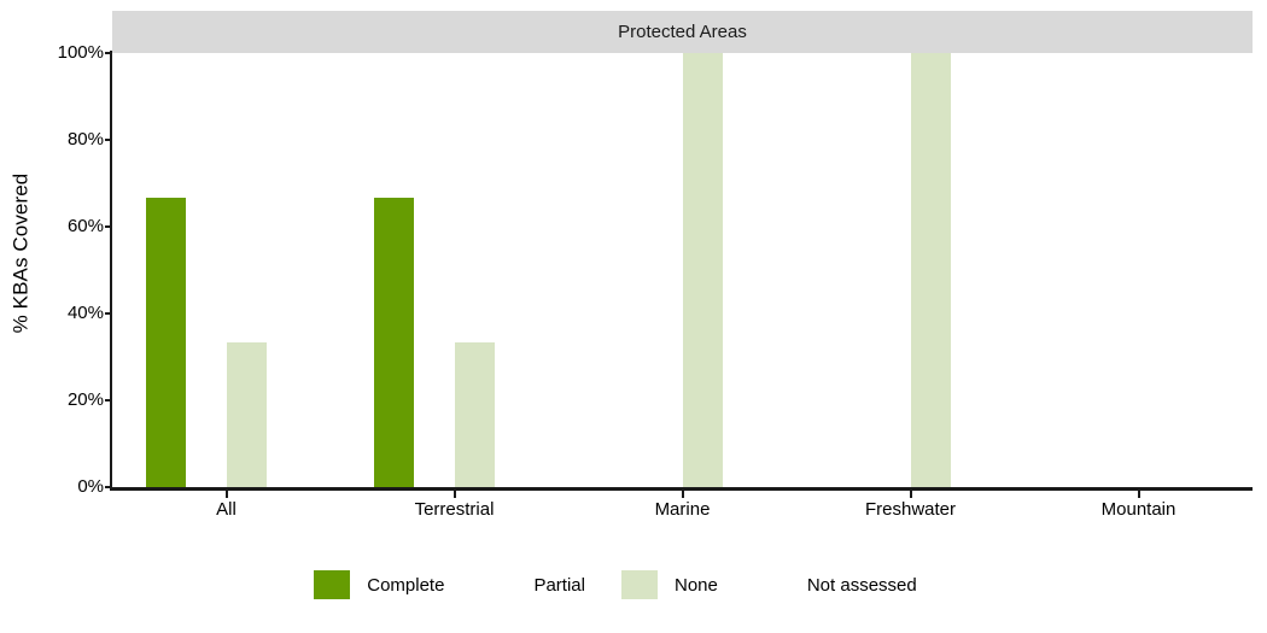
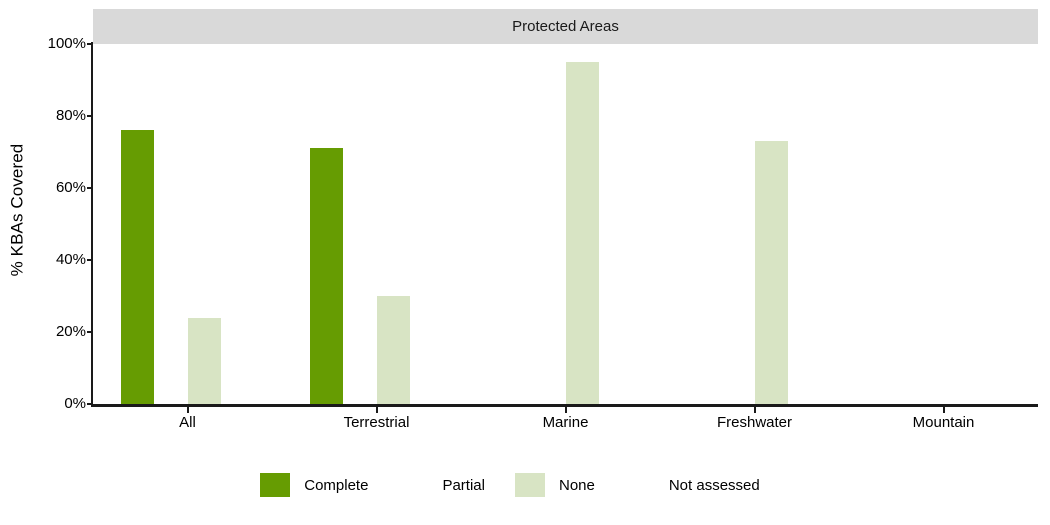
Complete/All: 67% -> 76%
None/All: 33% -> 24%
Complete/Terrestrial: 67% -> 71%
None/Terrestrial: 33% -> 30%
None/Marine: 100% -> 95%
None/Freshwater: 100% -> 73%
